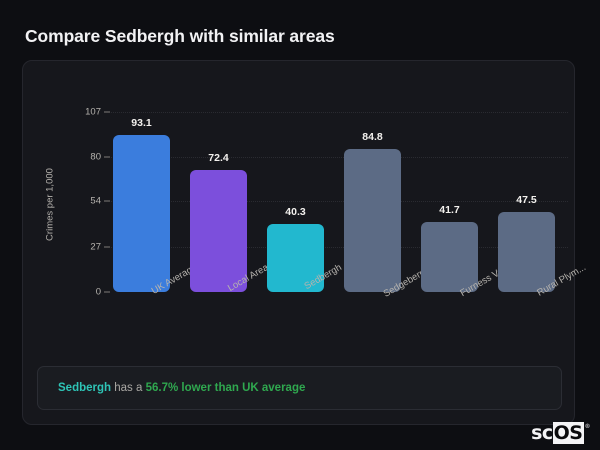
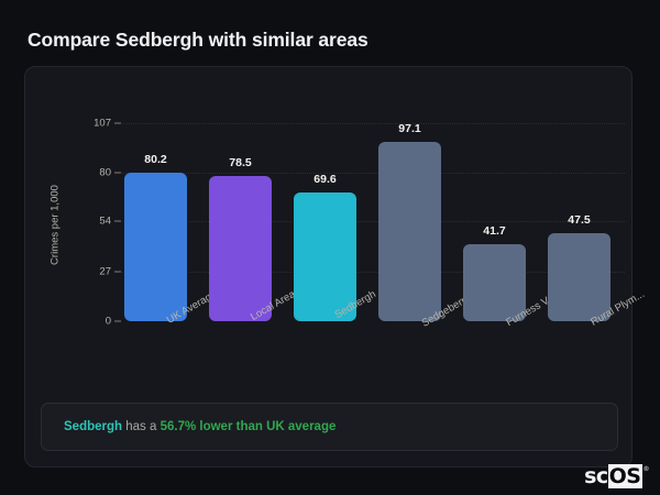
UK Average: 93.1 -> 80.2
Local Area: 72.4 -> 78.5
Sedbergh: 40.3 -> 69.6
Sedgeberrow: 84.8 -> 97.1
